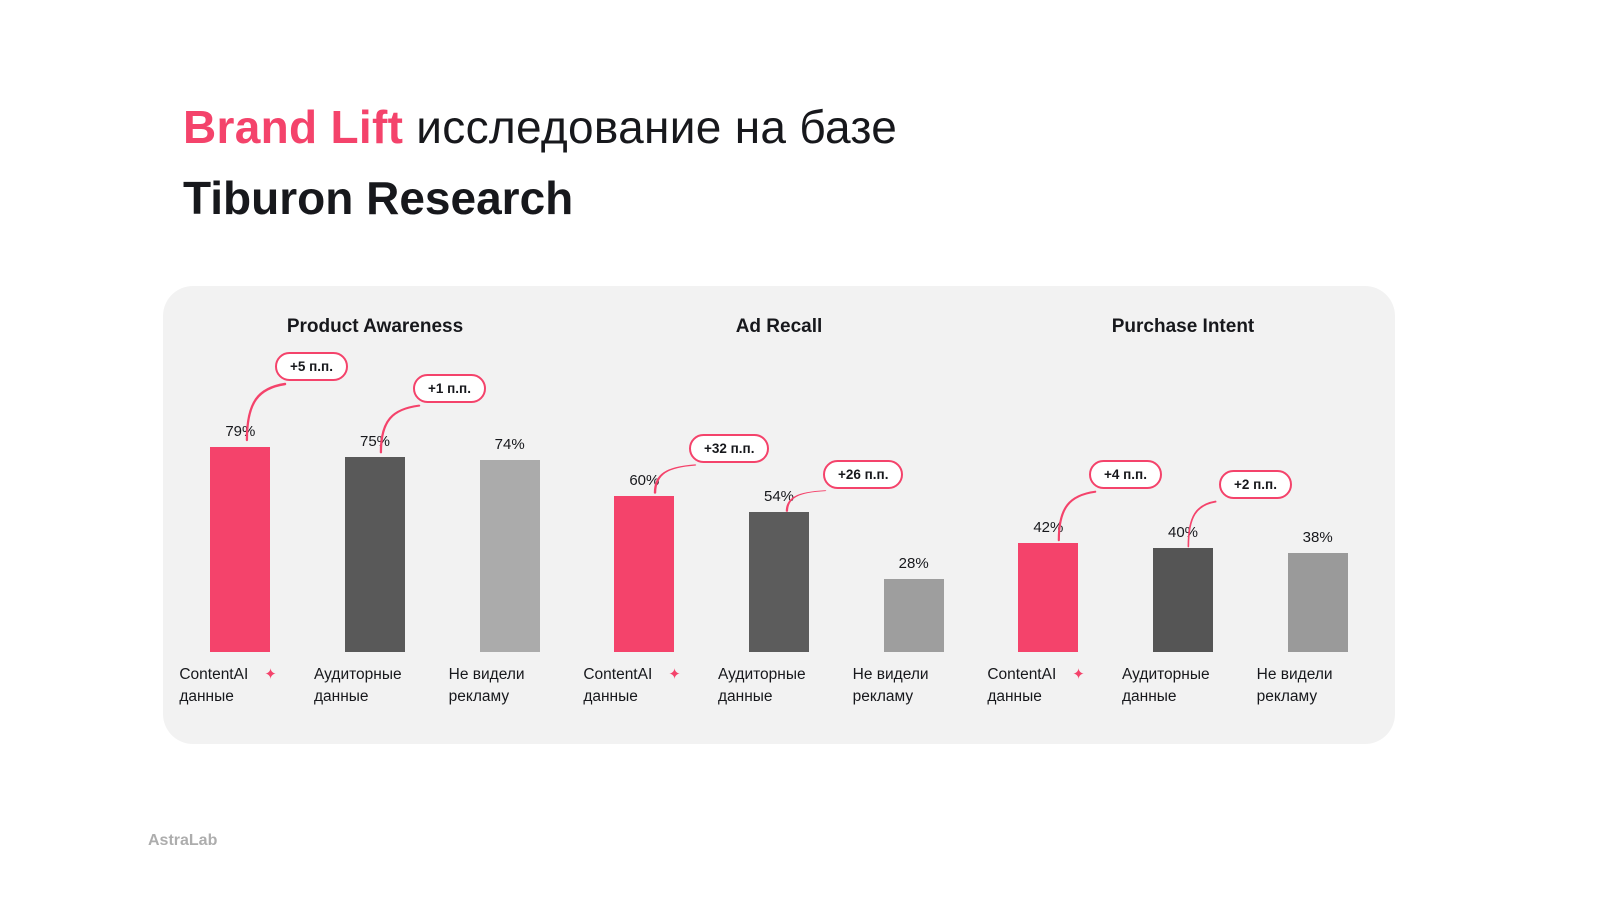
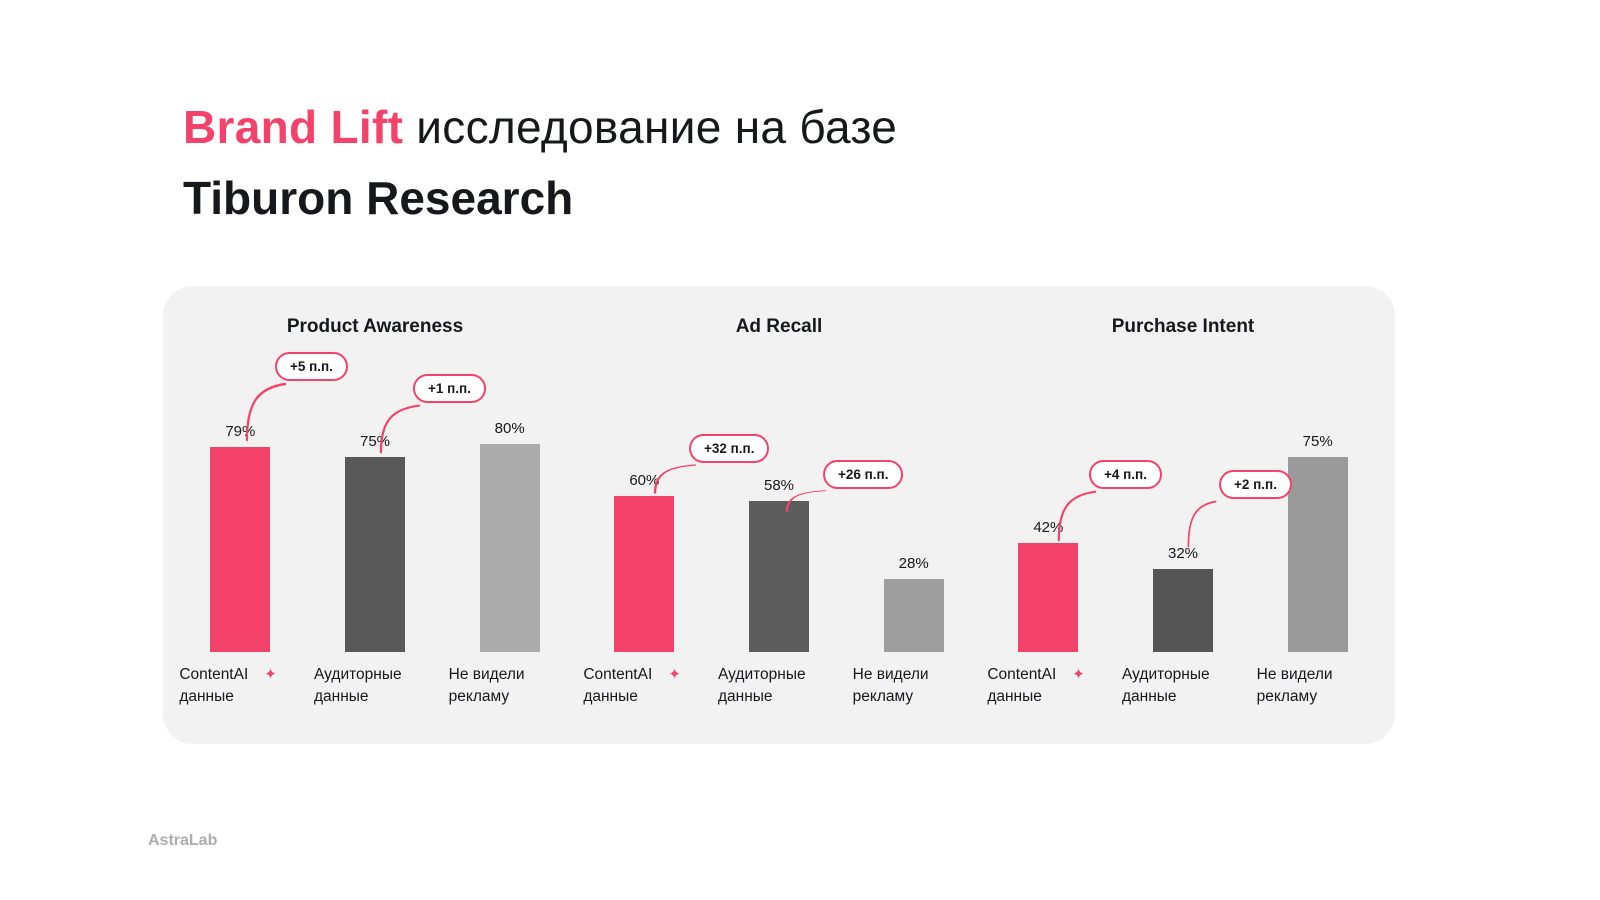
Product Awareness/Не видели рекламу: 74% -> 80%
Ad Recall/Аудиторные данные: 54% -> 58%
Purchase Intent/Аудиторные данные: 40% -> 32%
Purchase Intent/Не видели рекламу: 38% -> 75%
